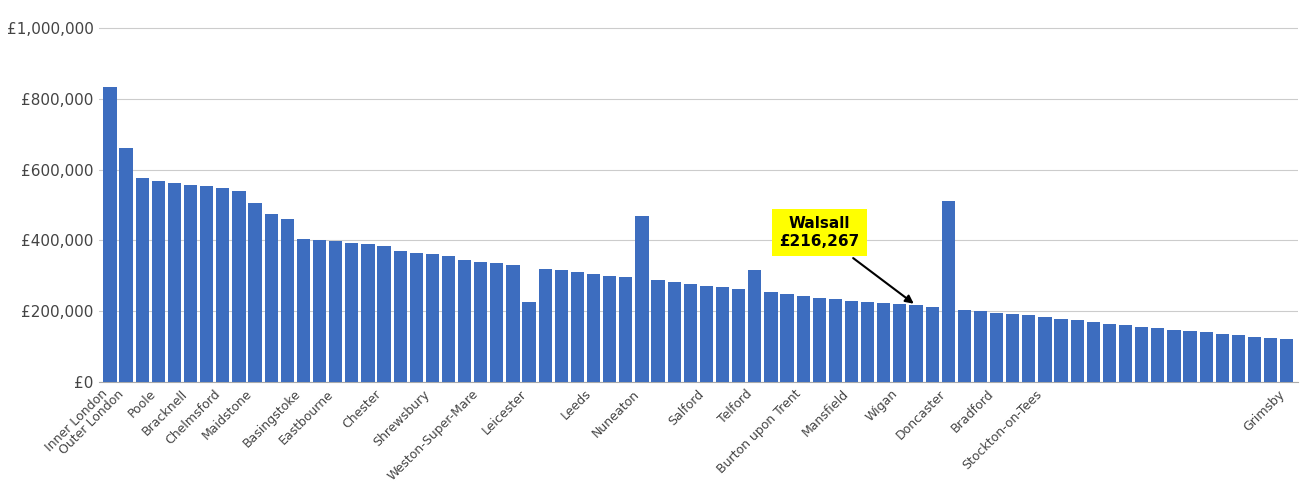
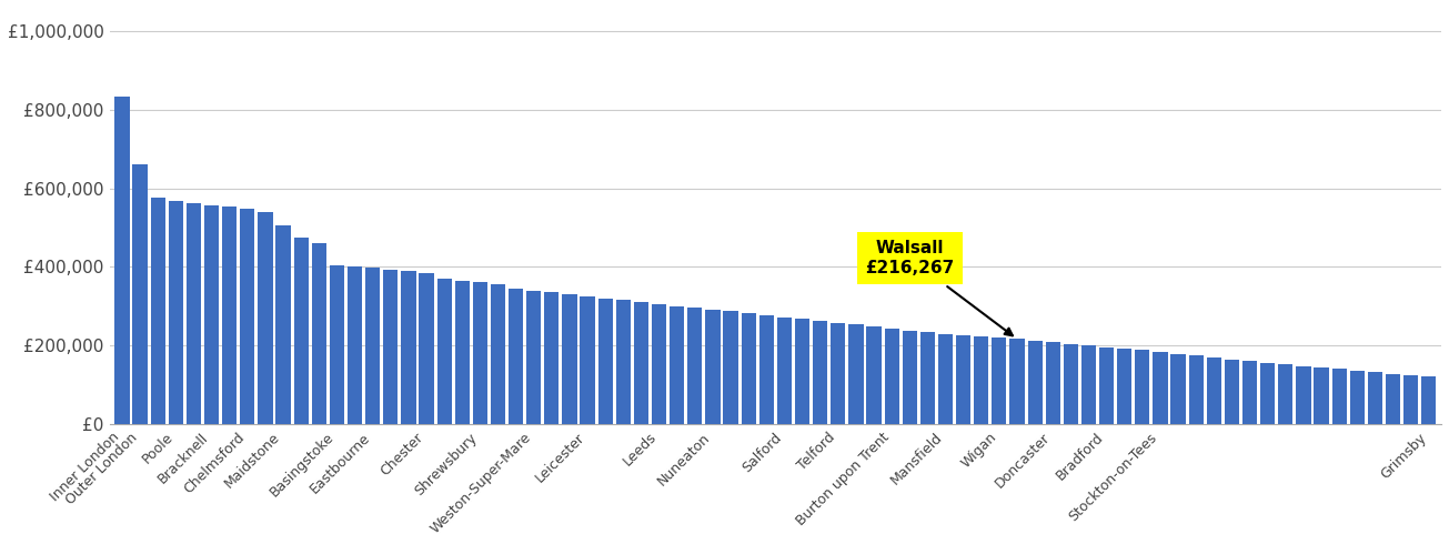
Leicester: £225,000 -> £325,000
Nuneaton: £470,000 -> £292,000
Telford: £315,000 -> £258,000
Doncaster: £510,000 -> £208,000
